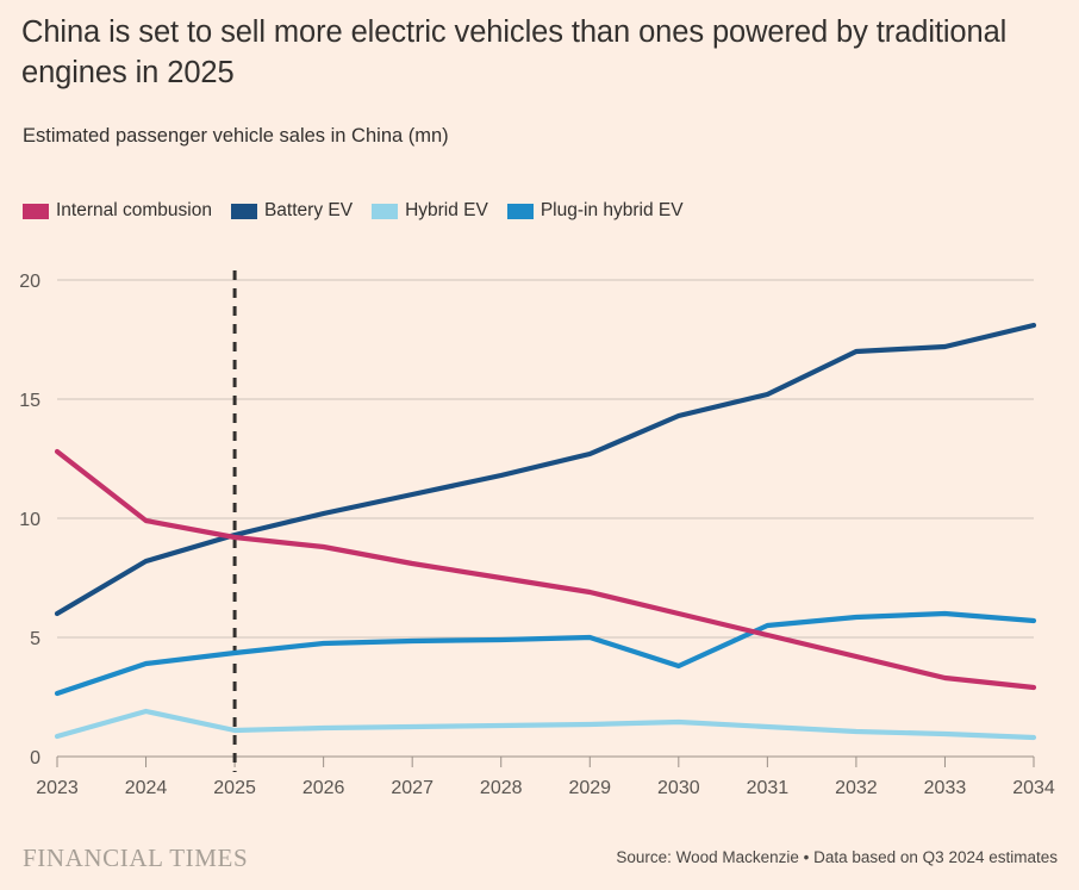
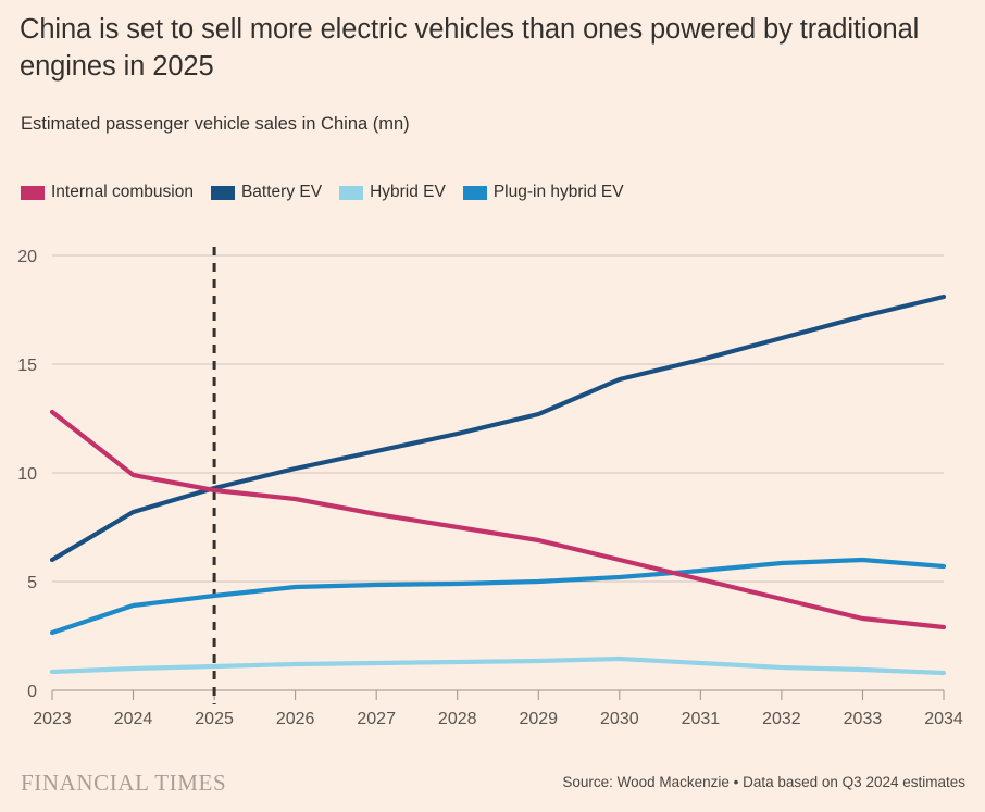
Hybrid EV/2024: 1.9 -> 1.0
Plug-in hybrid EV/2030: 3.8 -> 5.2
Battery EV/2032: 17.0 -> 16.2
